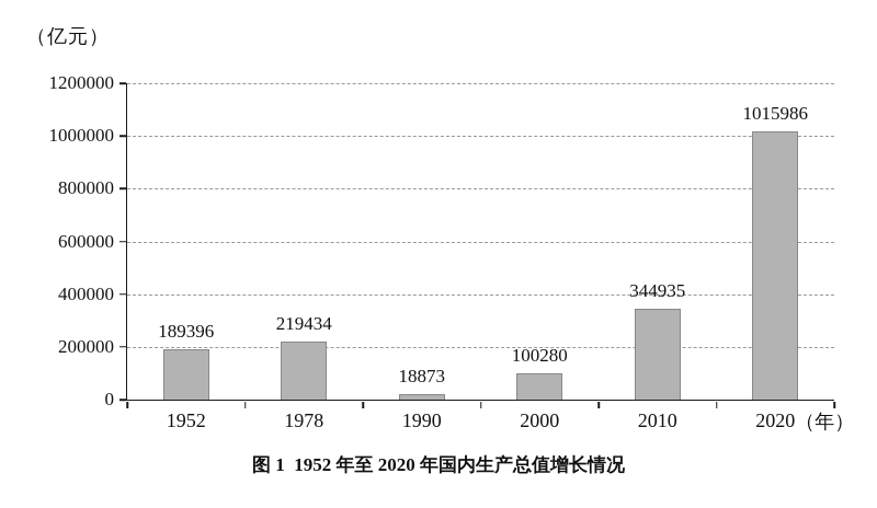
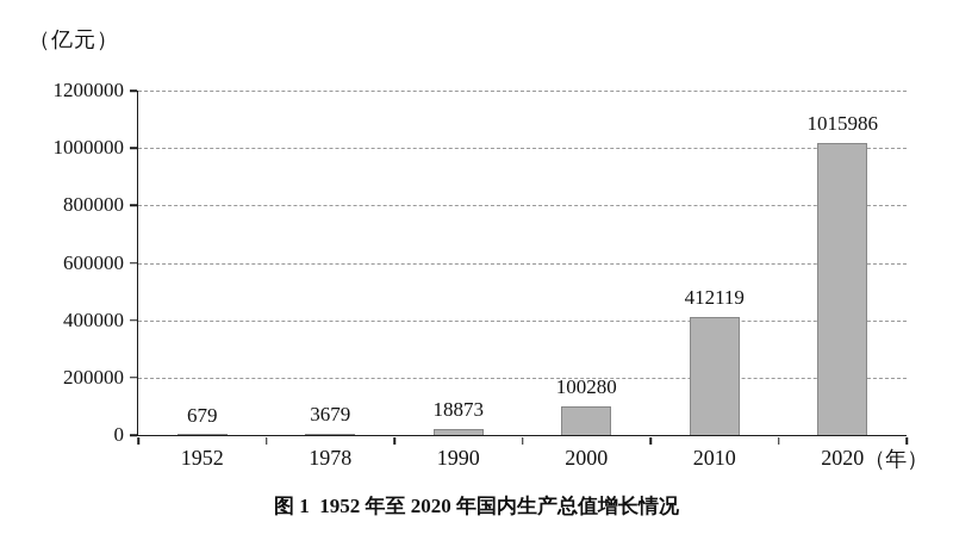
1952: 189396 -> 679
1978: 219434 -> 3679
2010: 344935 -> 412119
